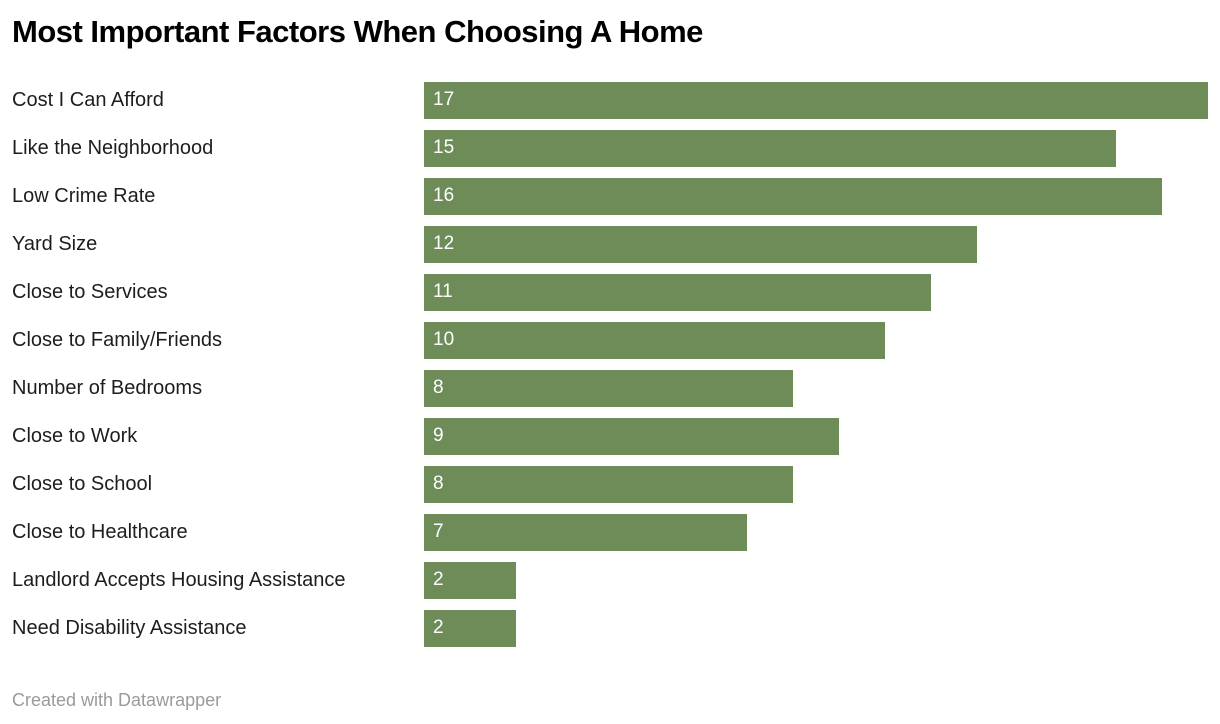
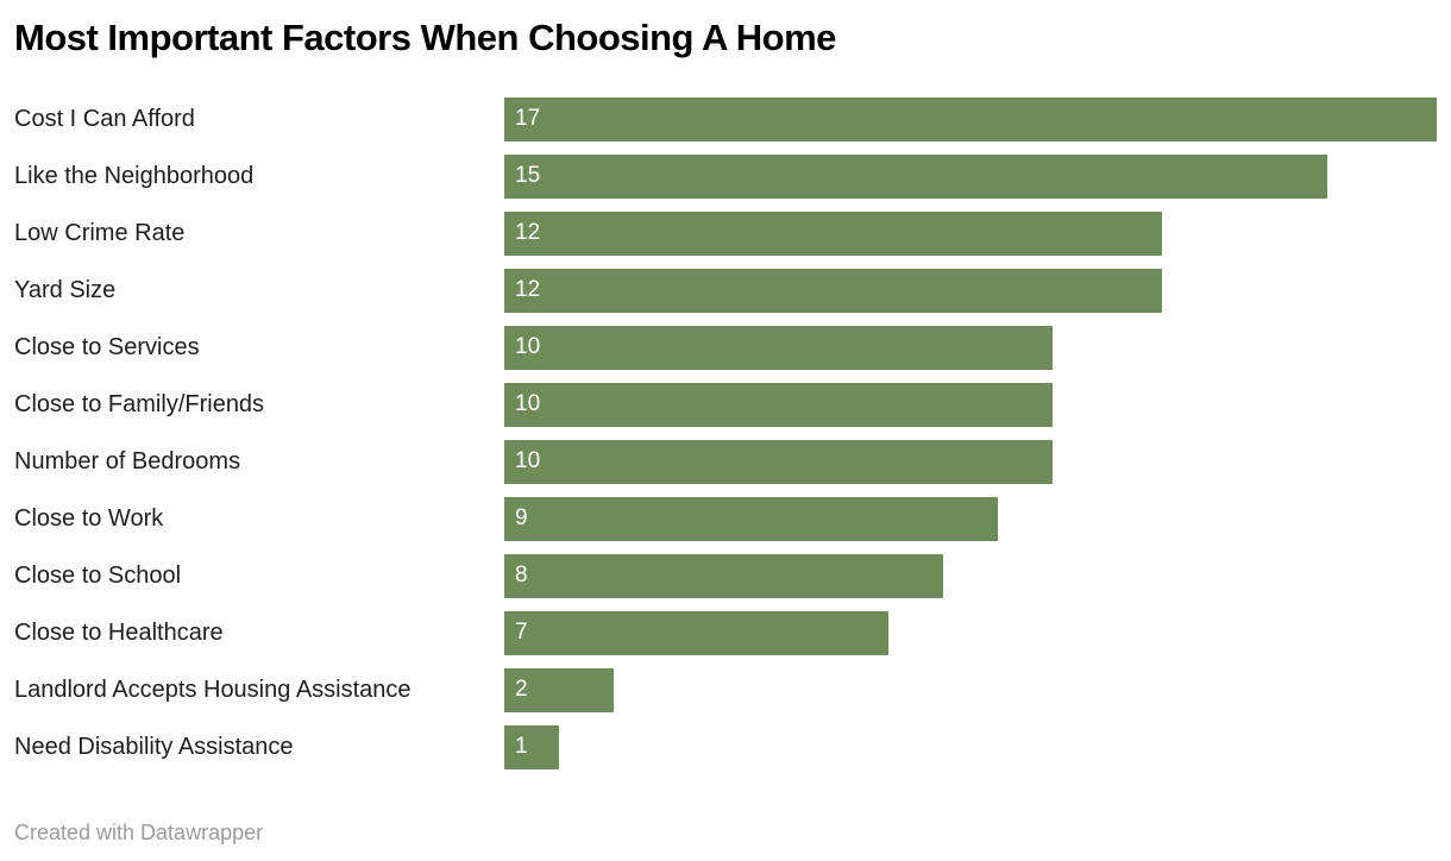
Low Crime Rate: 16 -> 12
Close to Services: 11 -> 10
Number of Bedrooms: 8 -> 10
Need Disability Assistance: 2 -> 1
